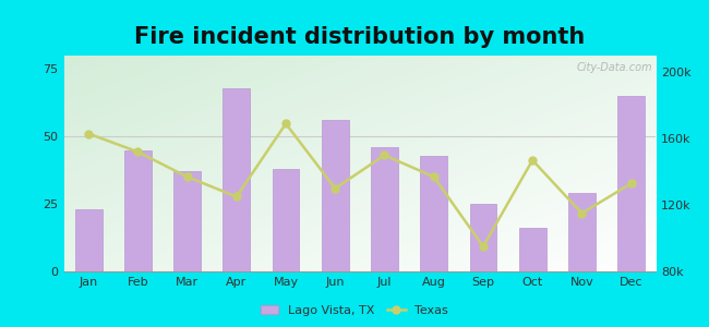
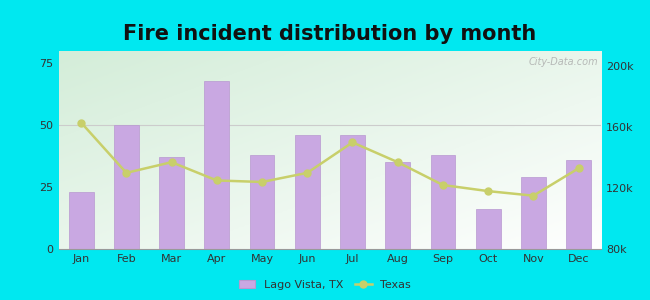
Lago Vista, TX/Feb: 45 -> 50
Texas/Feb: 152k -> 130k
Texas/May: 169k -> 124k
Lago Vista, TX/Jun: 56 -> 46
Lago Vista, TX/Aug: 43 -> 35
Lago Vista, TX/Sep: 25 -> 38
Texas/Sep: 95k -> 122k
Texas/Oct: 147k -> 118k
Lago Vista, TX/Dec: 65 -> 36
